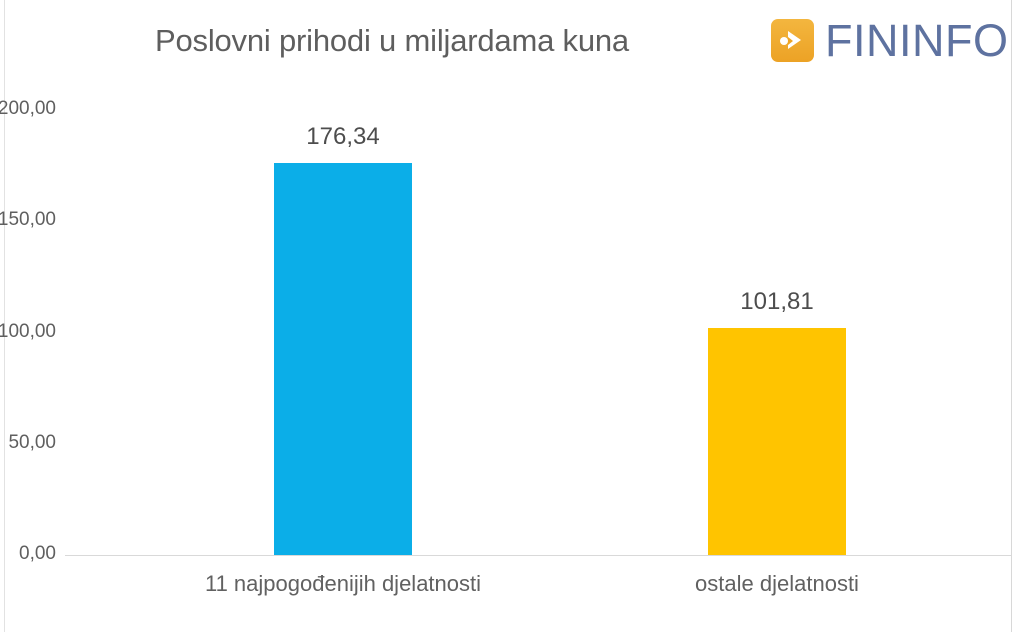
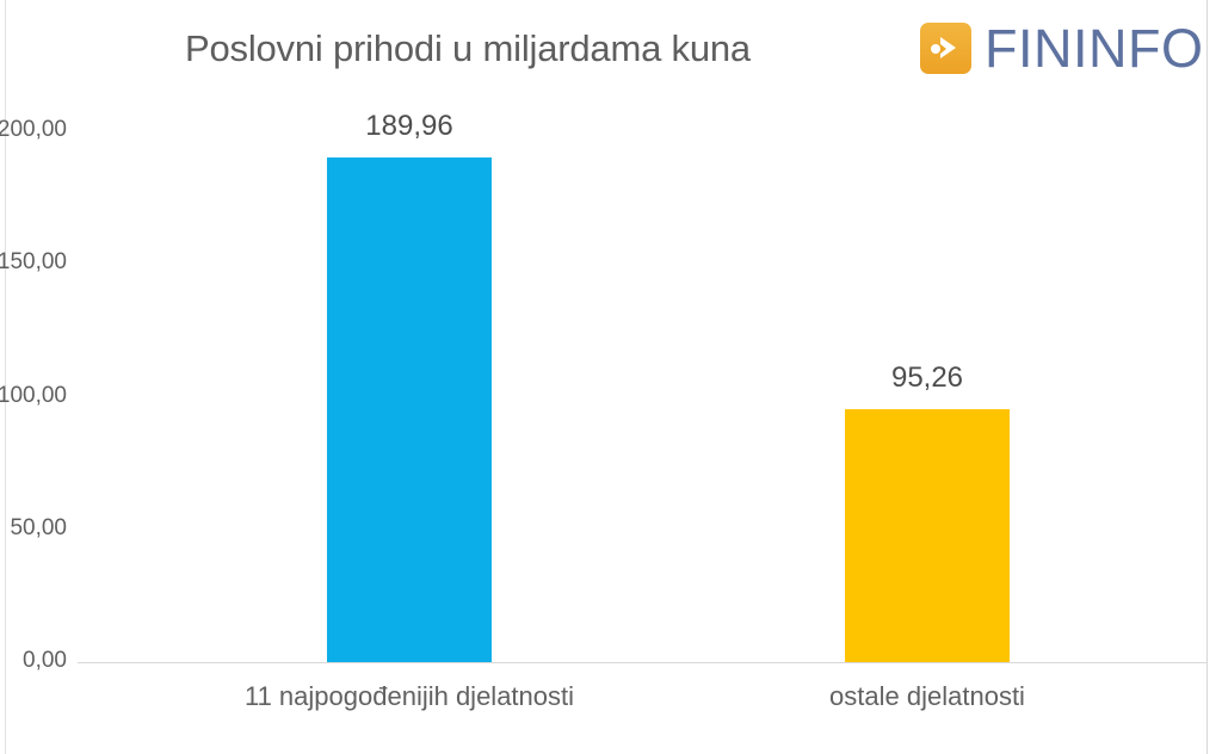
11 najpogođenijih djelatnosti: 176,34 -> 189,96
ostale djelatnosti: 101,81 -> 95,26
